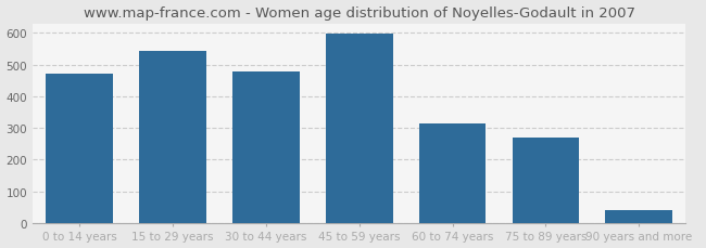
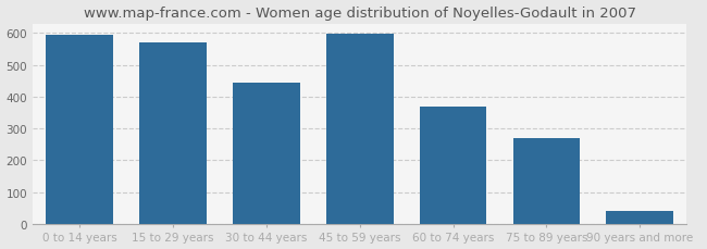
0 to 14 years: 470 -> 595
15 to 29 years: 543 -> 570
30 to 44 years: 478 -> 445
60 to 74 years: 314 -> 370
